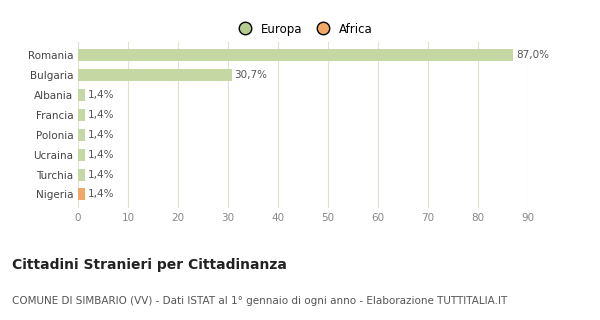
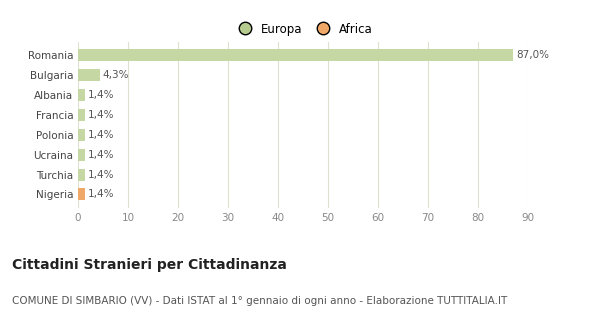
Bulgaria: 30,7% -> 4,3%
